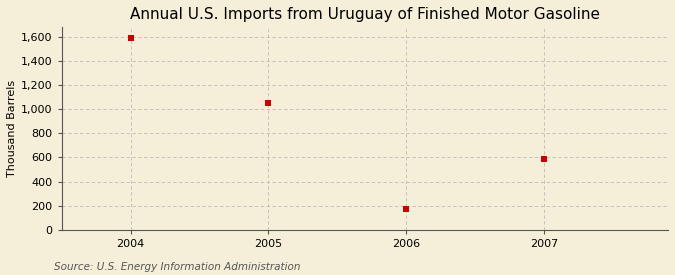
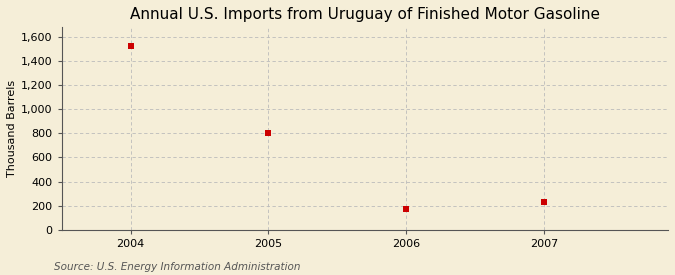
2004: 1,590 -> 1,520
2005: 1,050 -> 800
2007: 590 -> 230
